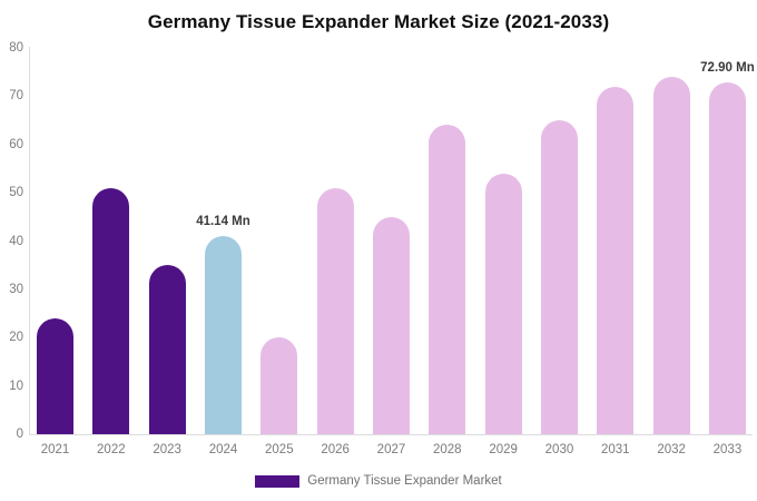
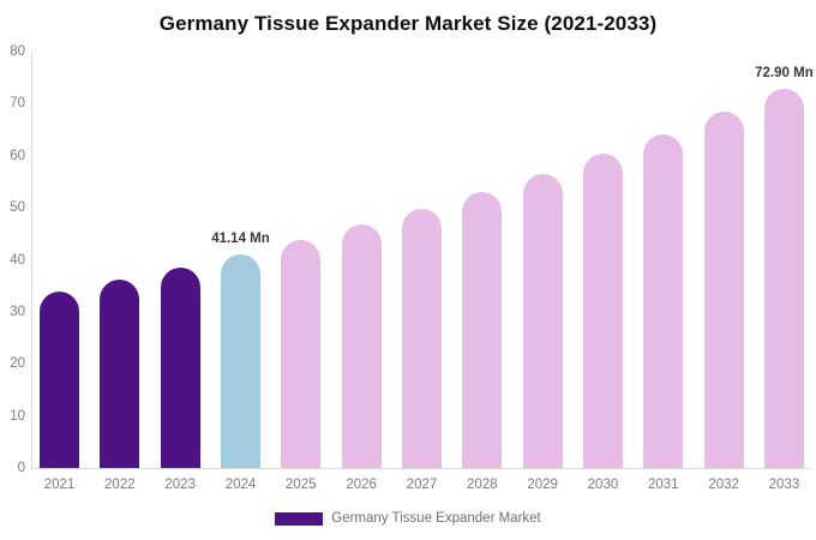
2021: 24 -> 34
2022: 51 -> 36
2023: 35 -> 39
2025: 20 -> 44
2026: 51 -> 47
2027: 45 -> 50
2028: 64 -> 53
2029: 54 -> 57
2030: 65 -> 60
2031: 72 -> 64
2032: 74 -> 68
